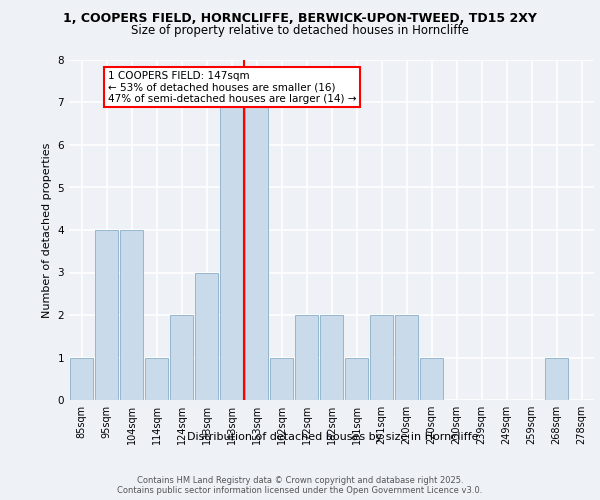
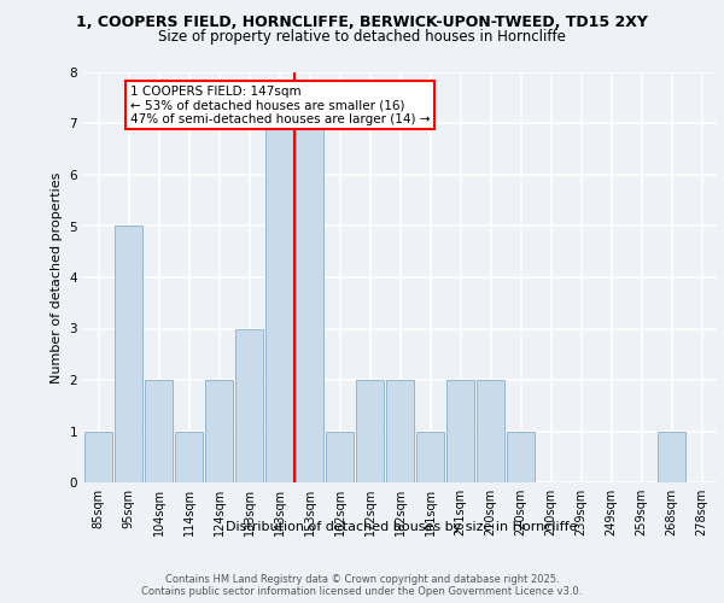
95sqm: 4 -> 5
104sqm: 4 -> 2
